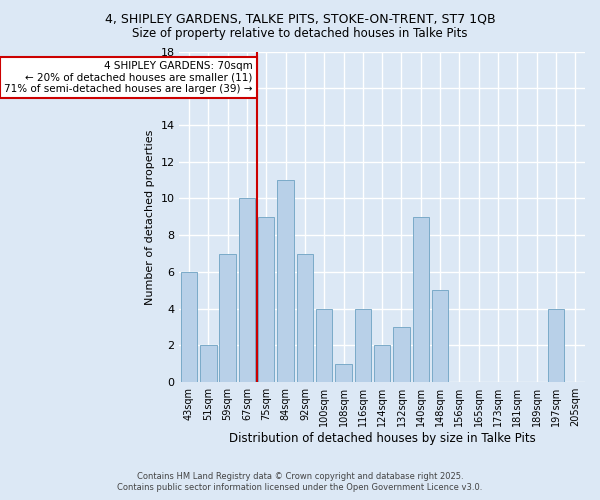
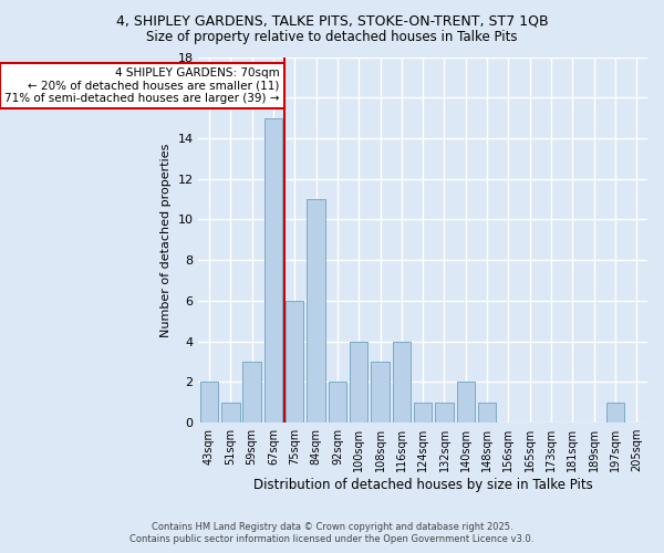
43sqm: 6 -> 2
51sqm: 2 -> 1
59sqm: 7 -> 3
67sqm: 10 -> 15
75sqm: 9 -> 6
92sqm: 7 -> 2
108sqm: 1 -> 3
124sqm: 2 -> 1
132sqm: 3 -> 1
140sqm: 9 -> 2
148sqm: 5 -> 1
197sqm: 4 -> 1
